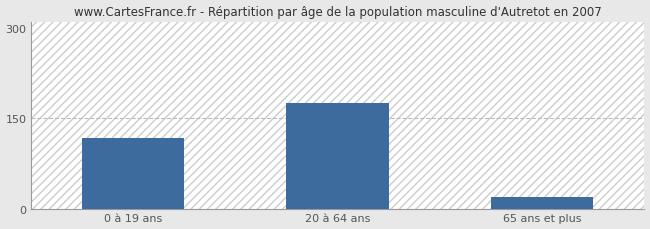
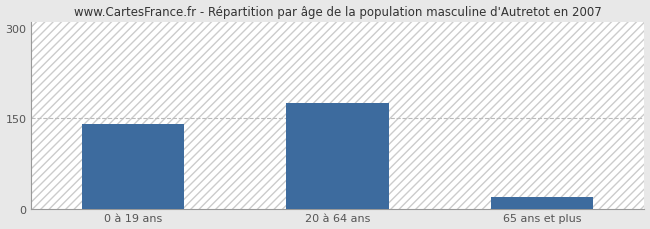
0 à 19 ans: 118 -> 140
